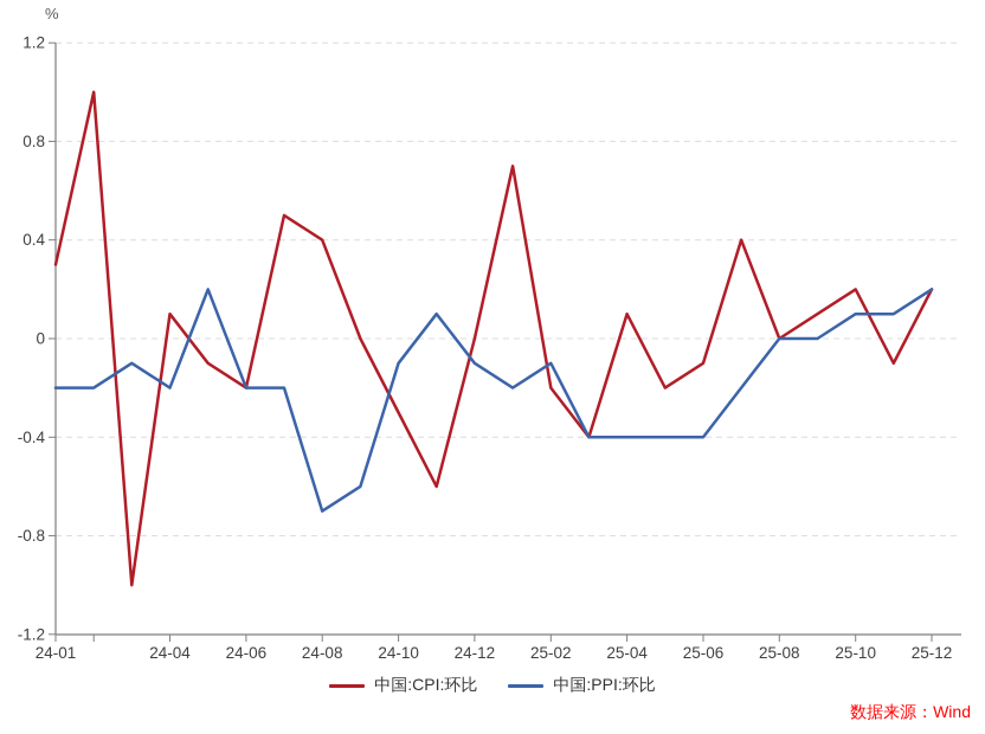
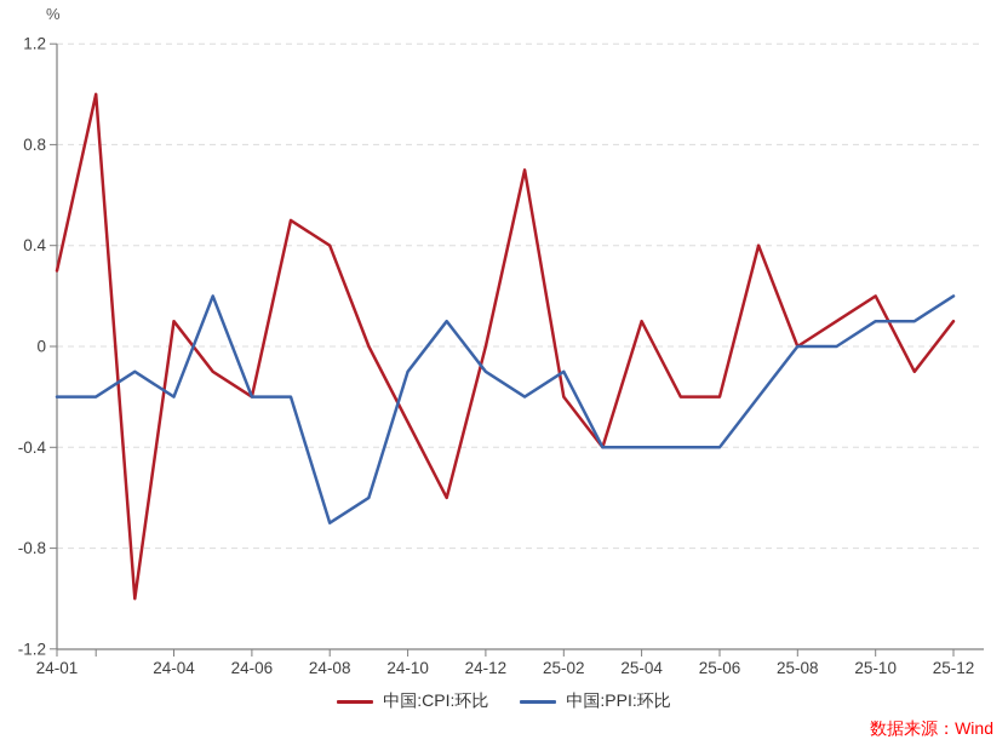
中国:CPI:环比/25-06: -0.1 -> -0.2
中国:CPI:环比/25-12: 0.2 -> 0.1
